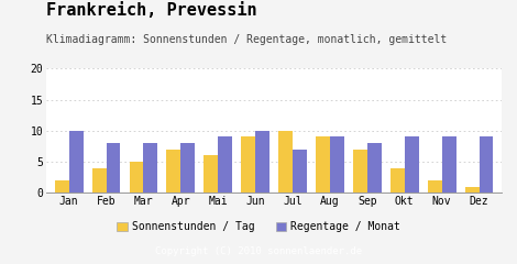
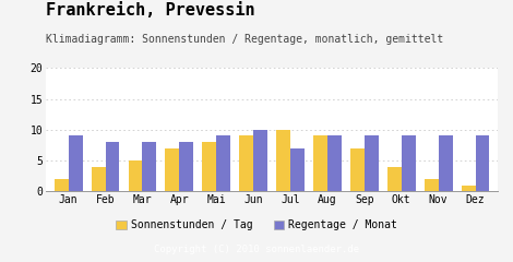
Regentage / Monat/Jan: 10 -> 9
Sonnenstunden / Tag/Mai: 6 -> 8
Regentage / Monat/Sep: 8 -> 9
